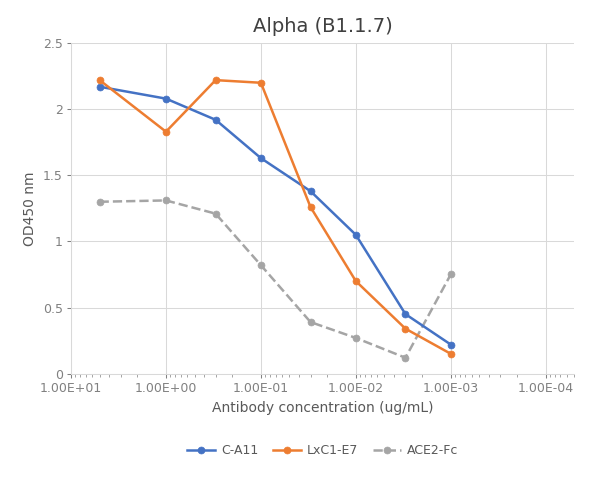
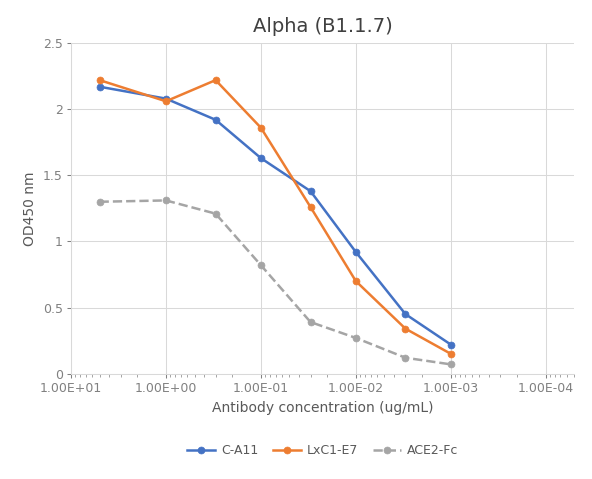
LxC1-E7/1.00E+00: 1.83 -> 2.06
LxC1-E7/1.00E-01: 2.20 -> 1.86
C-A11/1.00E-02: 1.05 -> 0.92
ACE2-Fc/1.00E-03: 0.75 -> 0.07
